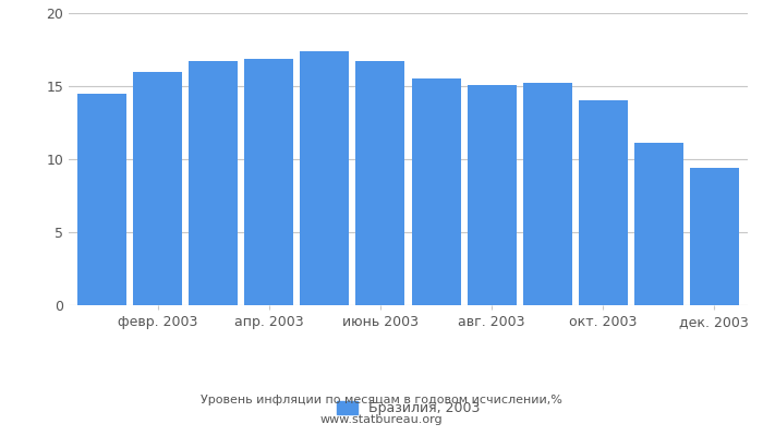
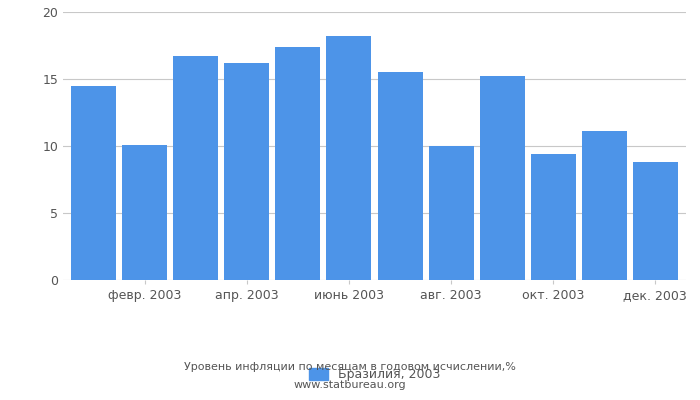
февр. 2003: 16.0 -> 10.1
апр. 2003: 16.9 -> 16.2
июнь 2003: 16.7 -> 18.2
авг. 2003: 15.1 -> 10.0
окт. 2003: 14.0 -> 9.4
дек. 2003: 9.4 -> 8.8
